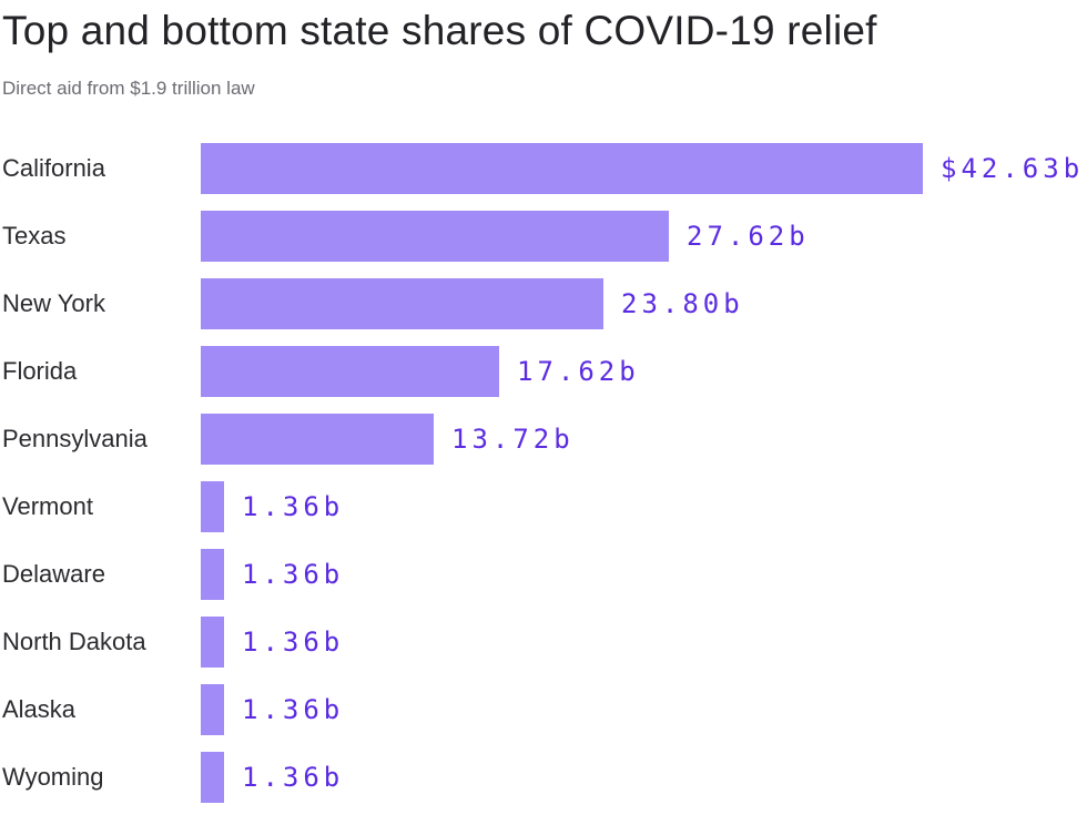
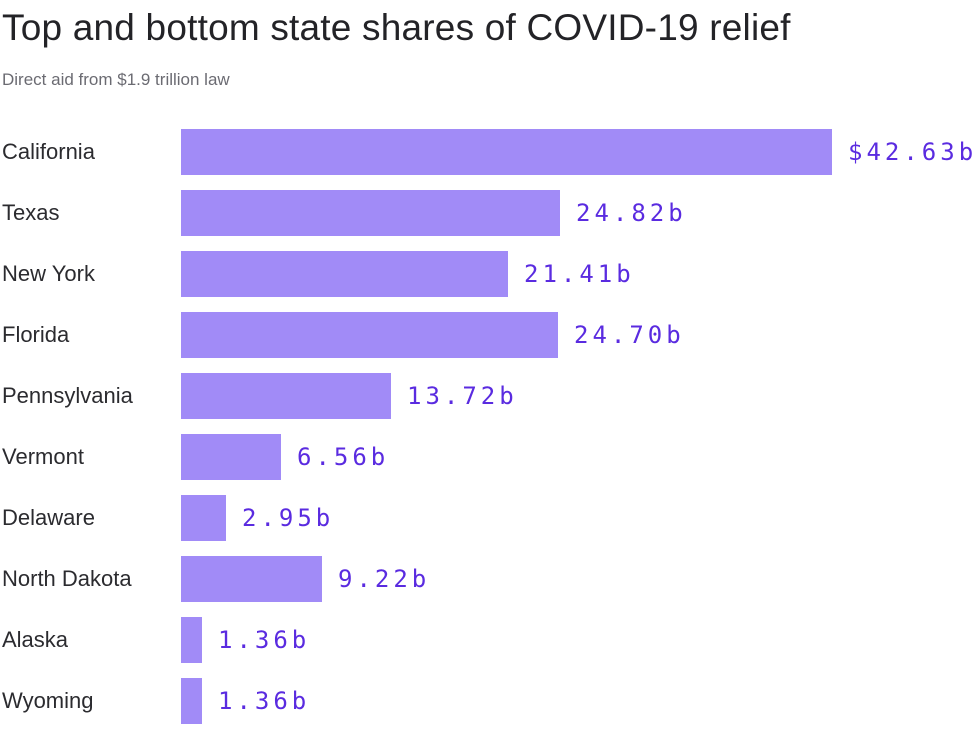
Texas: 27.62b -> 24.82b
New York: 23.80b -> 21.41b
Florida: 17.62b -> 24.70b
Vermont: 1.36b -> 6.56b
Delaware: 1.36b -> 2.95b
North Dakota: 1.36b -> 9.22b
